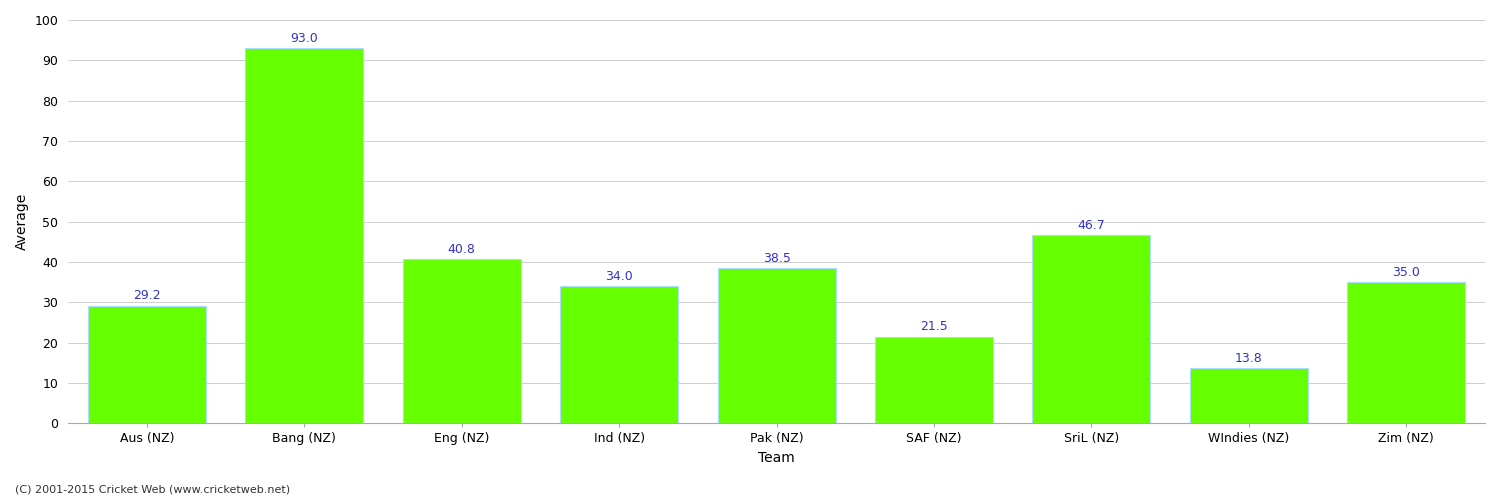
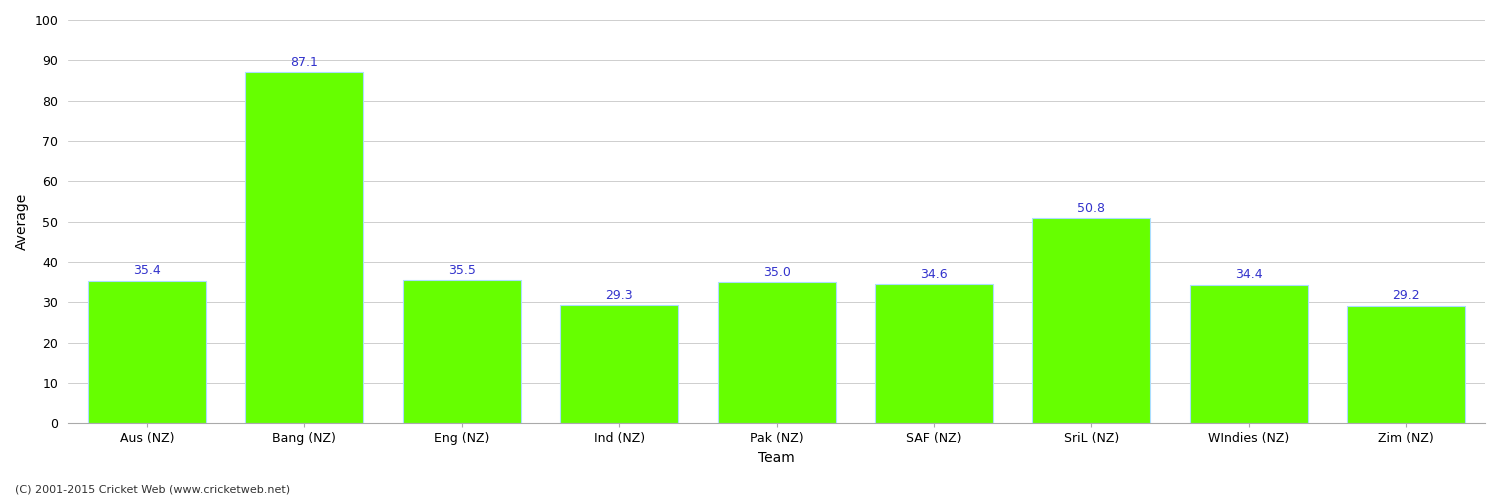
Aus (NZ): 29.2 -> 35.4
Bang (NZ): 93.0 -> 87.1
Eng (NZ): 40.8 -> 35.5
Ind (NZ): 34.0 -> 29.3
Pak (NZ): 38.5 -> 35.0
SAF (NZ): 21.5 -> 34.6
SriL (NZ): 46.7 -> 50.8
WIndies (NZ): 13.8 -> 34.4
Zim (NZ): 35.0 -> 29.2
